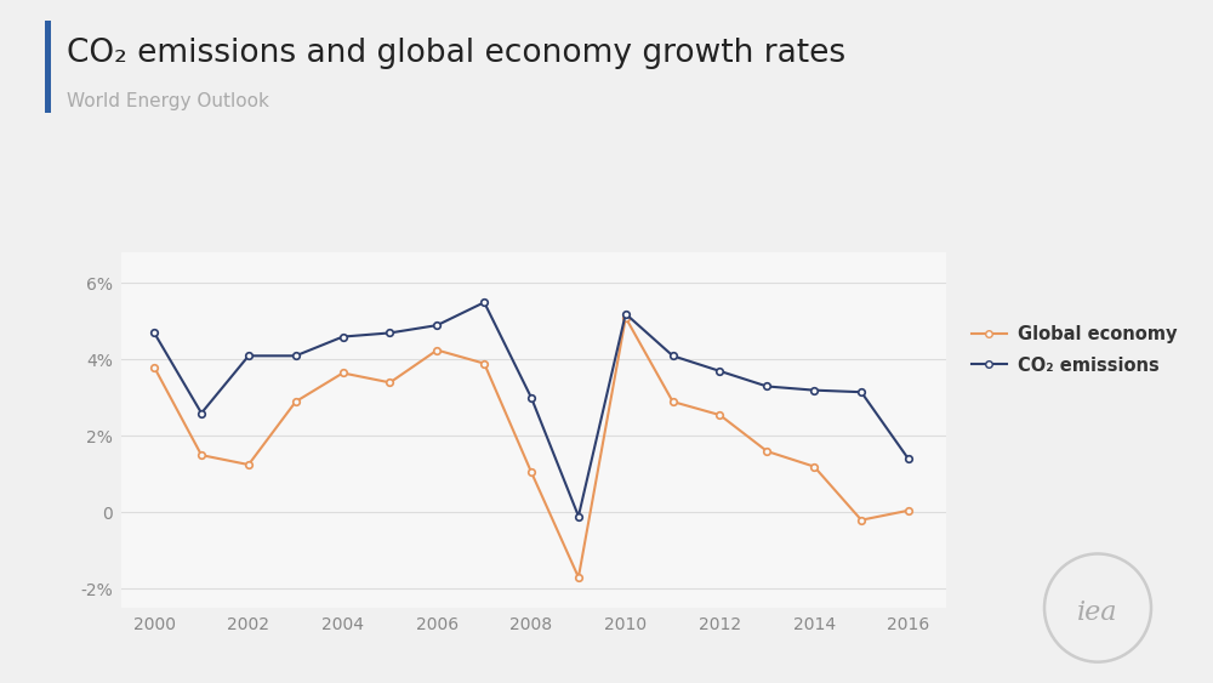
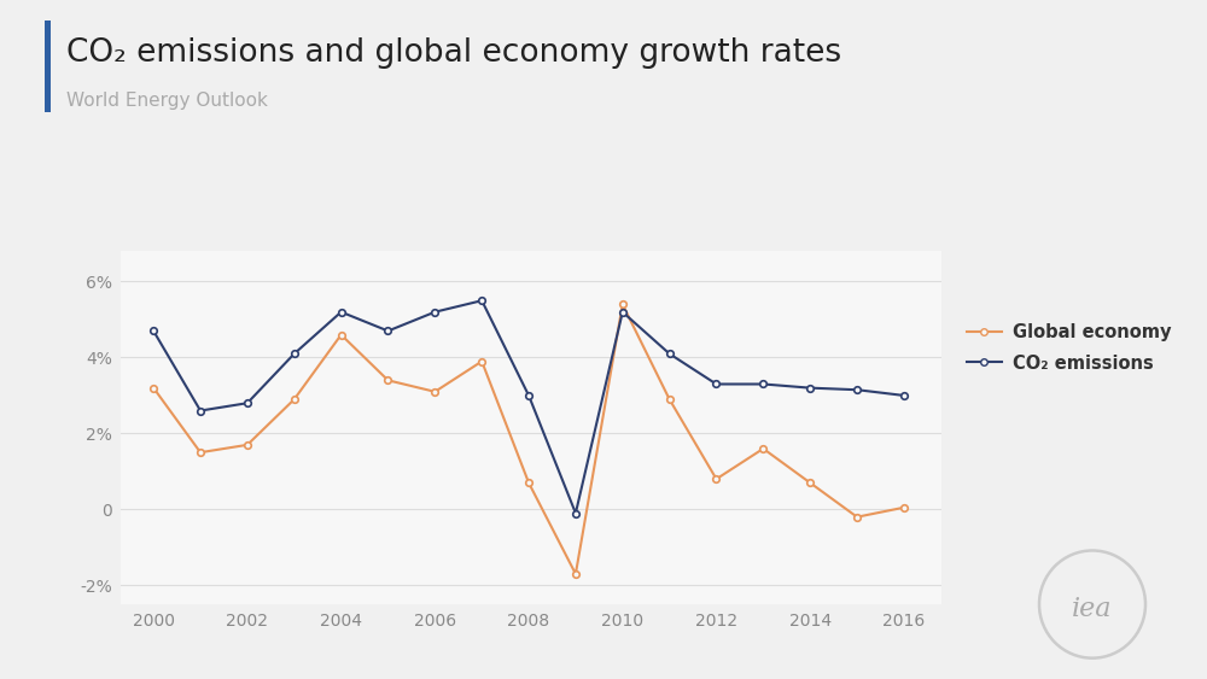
Global economy/2000: 3.80% -> 3.20%
Global economy/2002: 1.25% -> 1.70%
CO₂ emissions/2002: 4.10% -> 2.80%
Global economy/2004: 3.65% -> 4.60%
CO₂ emissions/2004: 4.60% -> 5.20%
Global economy/2006: 4.25% -> 3.10%
CO₂ emissions/2006: 4.90% -> 5.20%
Global economy/2008: 1.05% -> 0.70%
Global economy/2010: 5.10% -> 5.40%
Global economy/2012: 2.55% -> 0.80%
CO₂ emissions/2012: 3.70% -> 3.30%
Global economy/2014: 1.20% -> 0.70%
CO₂ emissions/2016: 1.40% -> 3.00%
